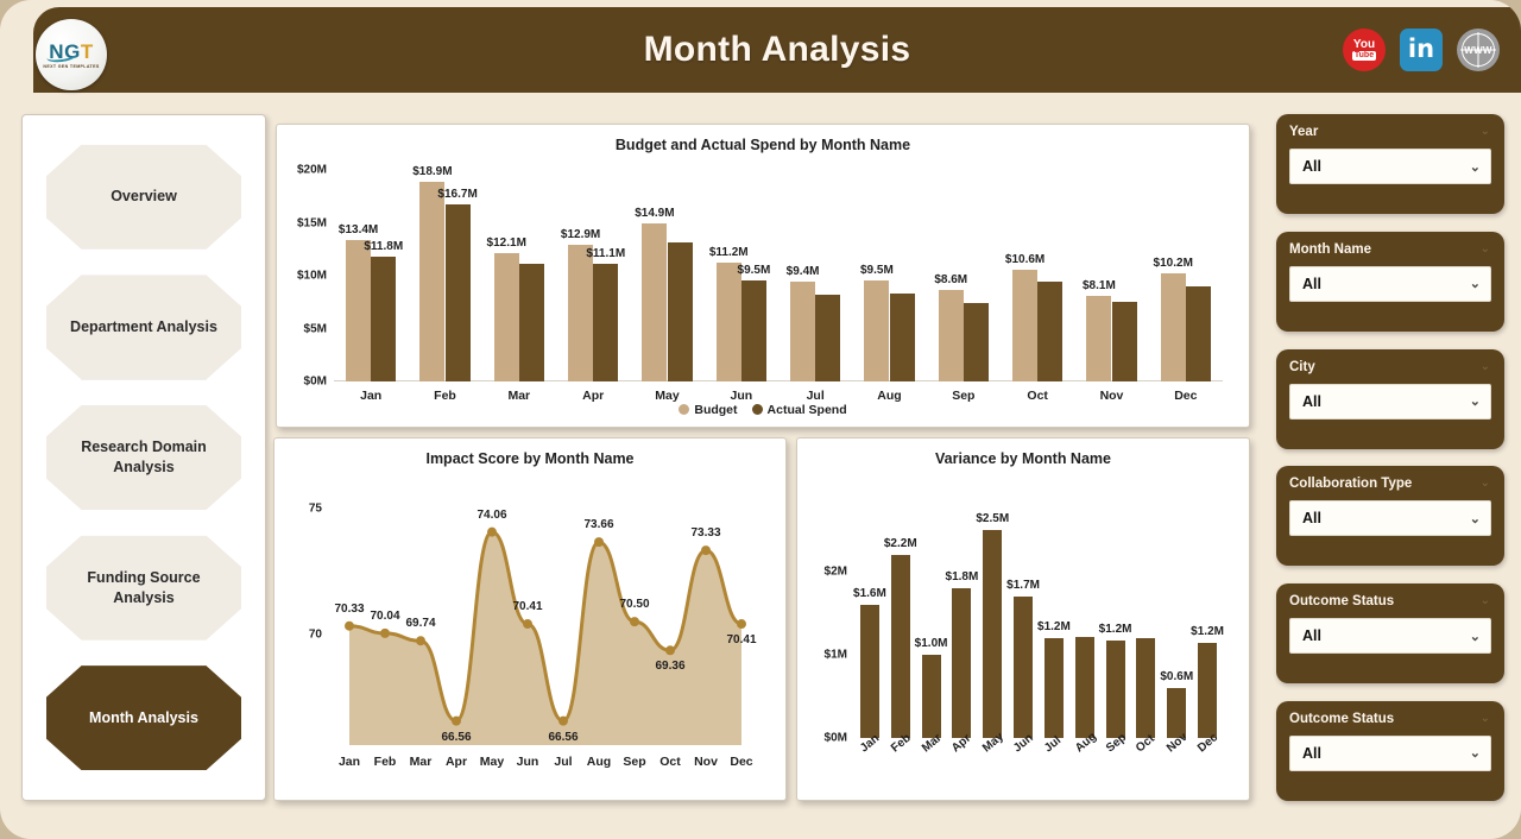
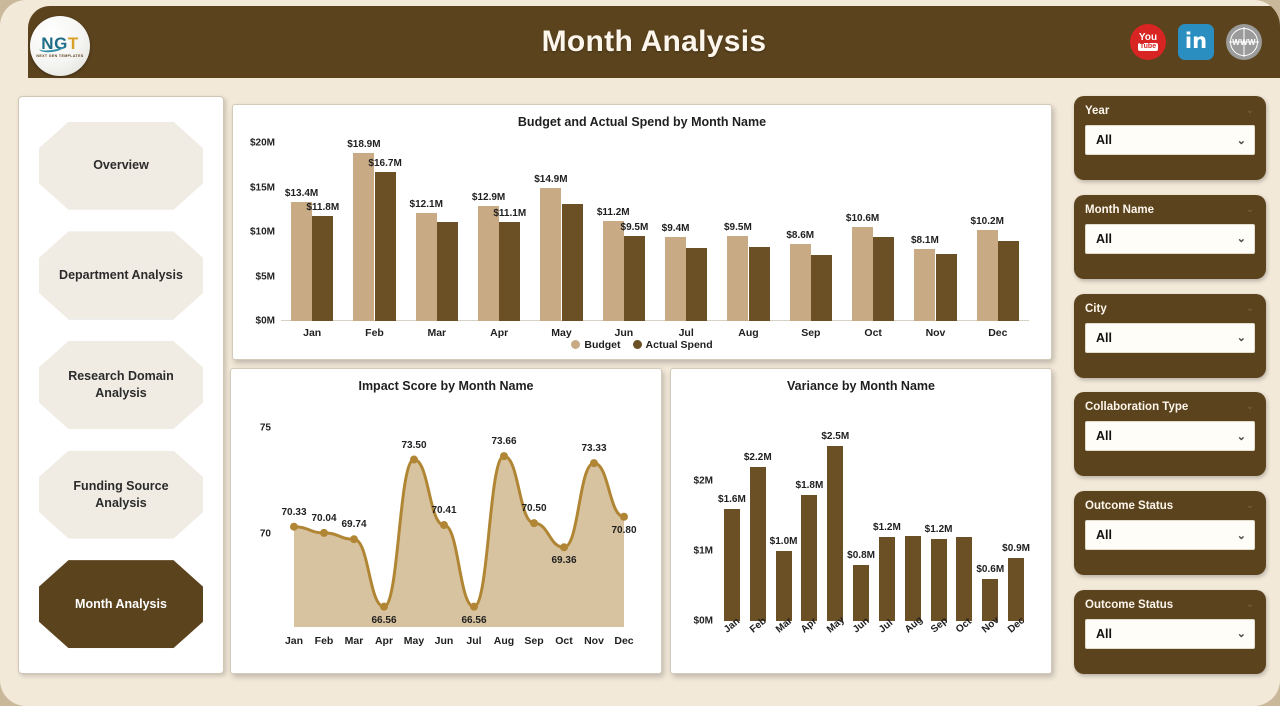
Impact Score by Month Name/May: 74.06 -> 73.50
Impact Score by Month Name/Dec: 70.41 -> 70.80
Variance by Month Name/Jun: $1.7M -> $0.8M
Variance by Month Name/Dec: $1.2M -> $0.9M
